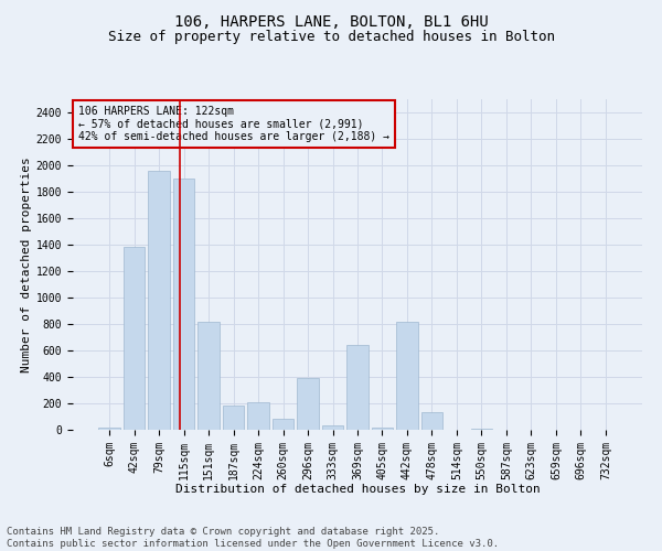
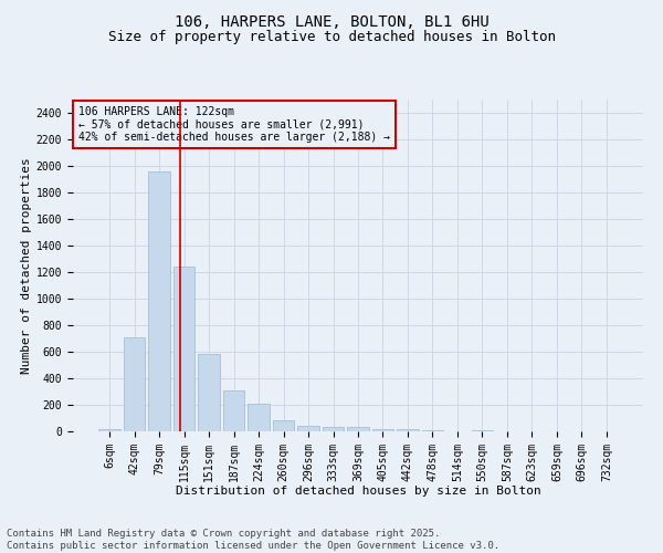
42sqm: 1380 -> 710
115sqm: 1900 -> 1240
151sqm: 820 -> 580
187sqm: 180 -> 310
296sqm: 390 -> 40
369sqm: 640 -> 30
442sqm: 820 -> 20
478sqm: 130 -> 10
